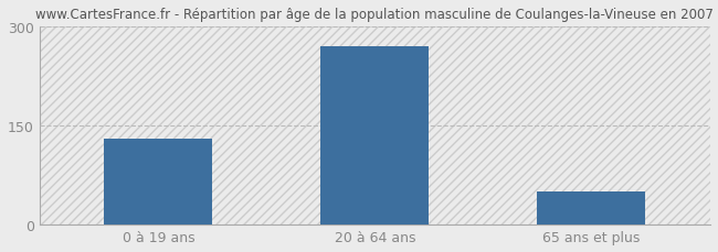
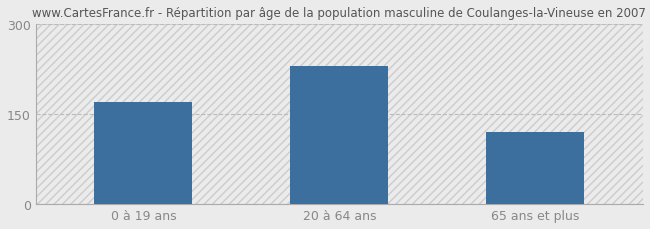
0 à 19 ans: 130 -> 170
20 à 64 ans: 270 -> 230
65 ans et plus: 50 -> 120
